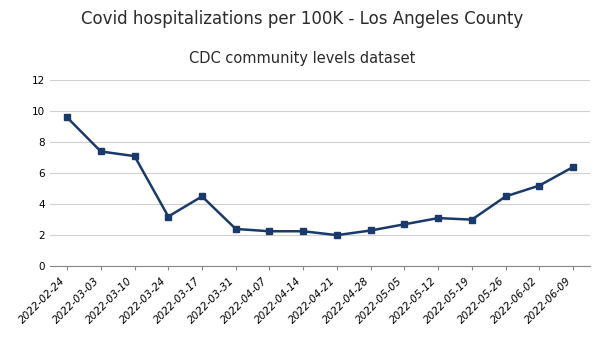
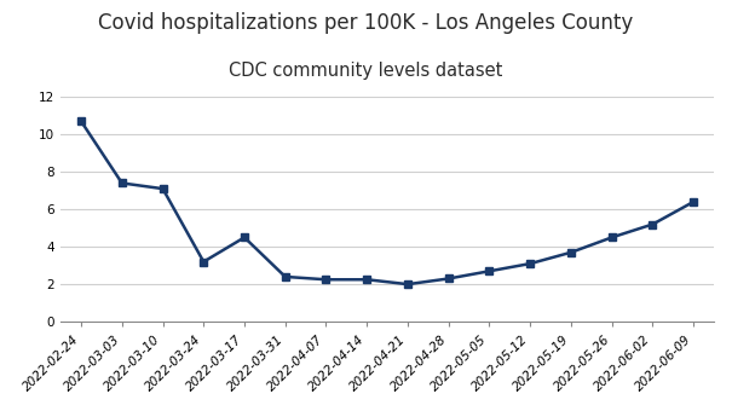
2022-02-24: 9.6 -> 10.7
2022-05-19: 3.0 -> 3.7
